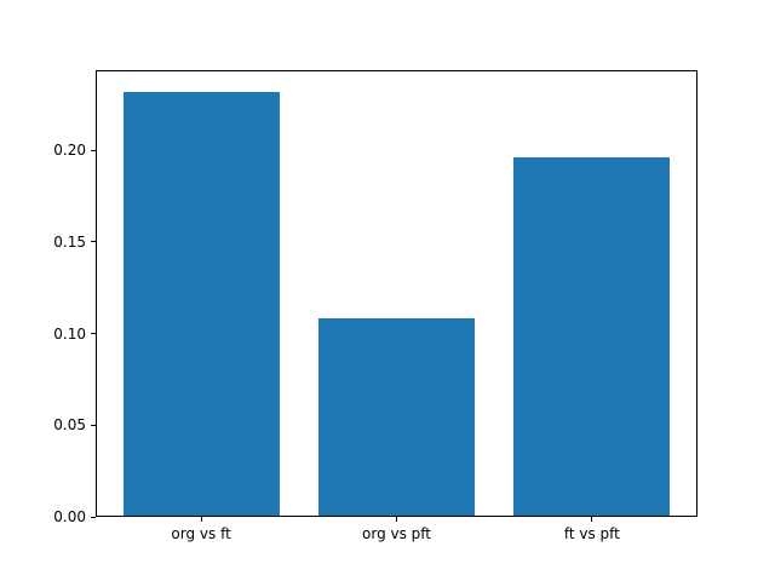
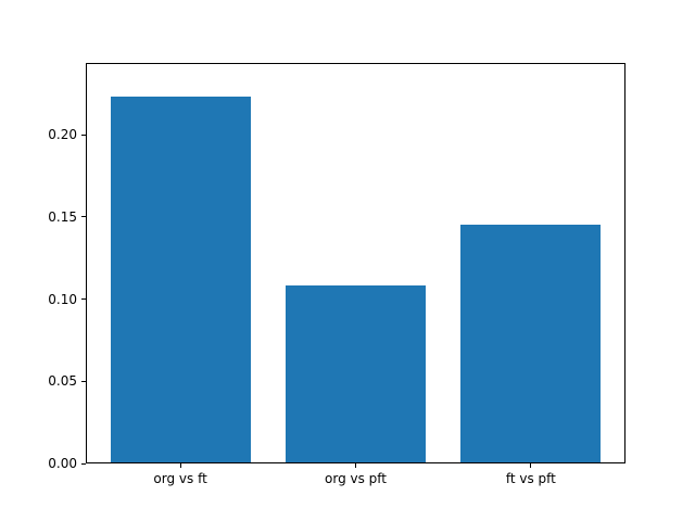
org vs ft: 0.232 -> 0.223
ft vs pft: 0.196 -> 0.145
